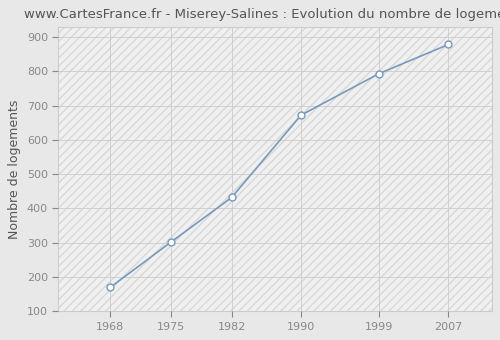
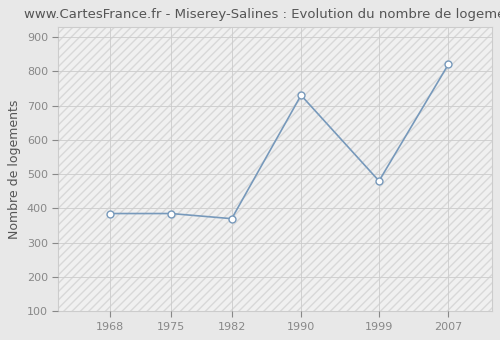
1968: 170 -> 385
1975: 302 -> 385
1982: 432 -> 370
1990: 672 -> 730
1999: 793 -> 480
2007: 878 -> 820
